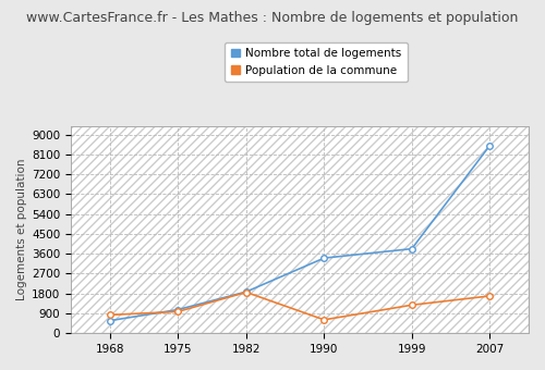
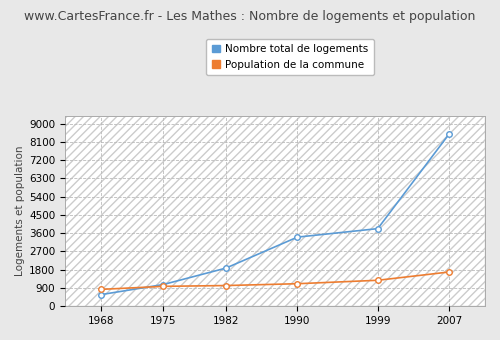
Population de la commune/1982: 1850 -> 1010
Population de la commune/1990: 600 -> 1100
